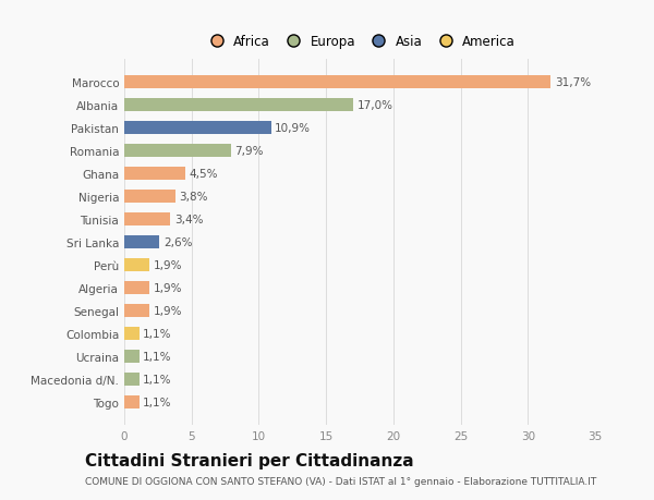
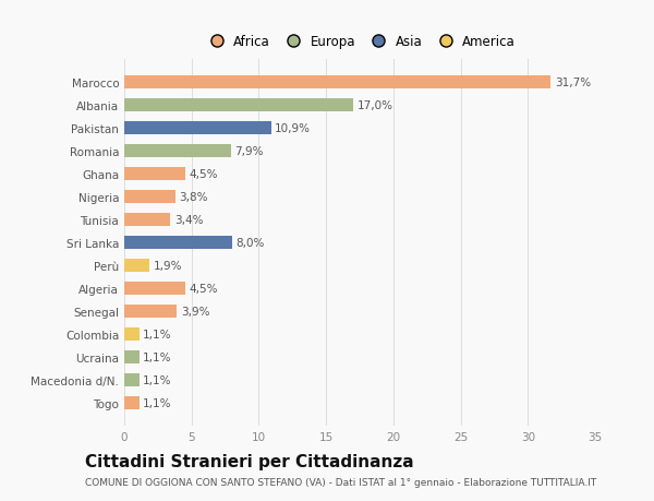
Sri Lanka: 2,6% -> 8,0%
Algeria: 1,9% -> 4,5%
Senegal: 1,9% -> 3,9%
